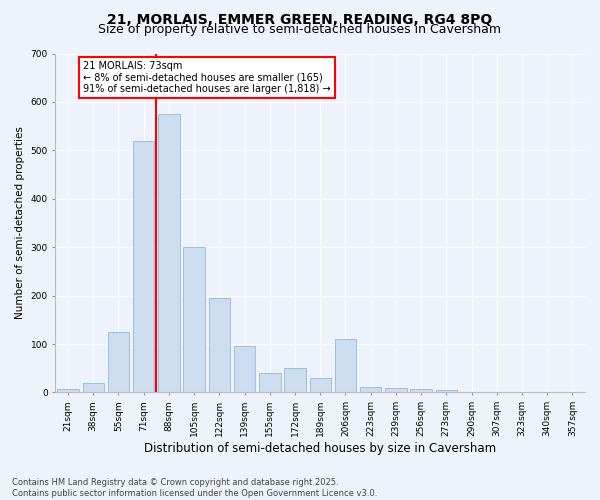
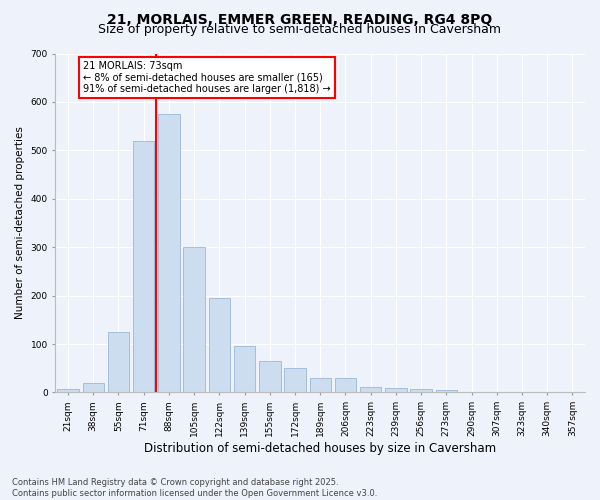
155sqm: 40 -> 65
206sqm: 110 -> 30
